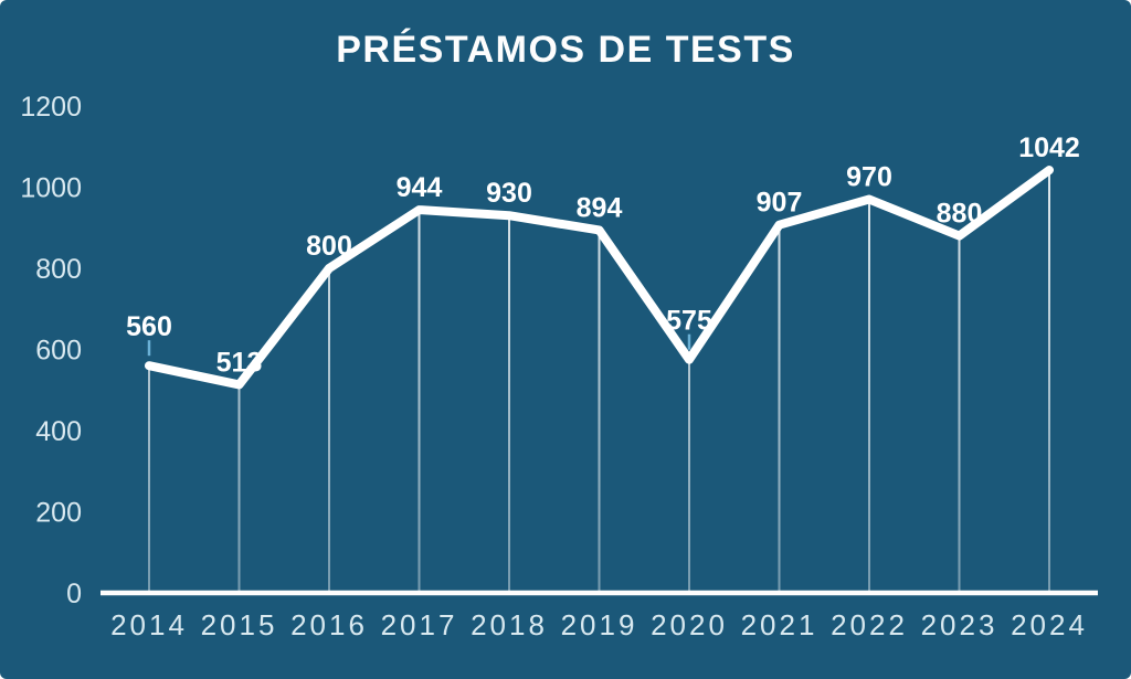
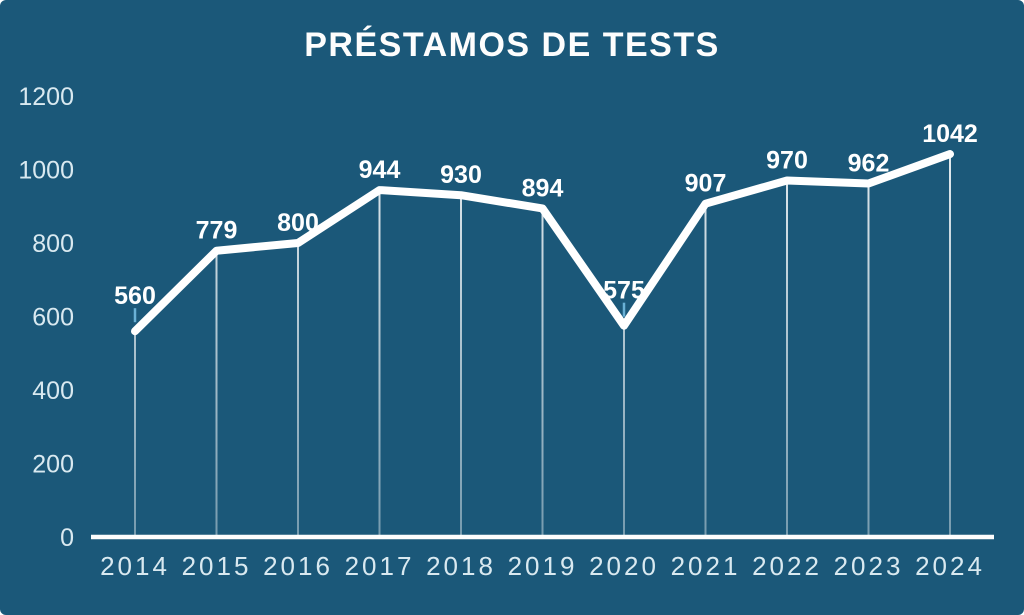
2015: 513 -> 779
2023: 880 -> 962
